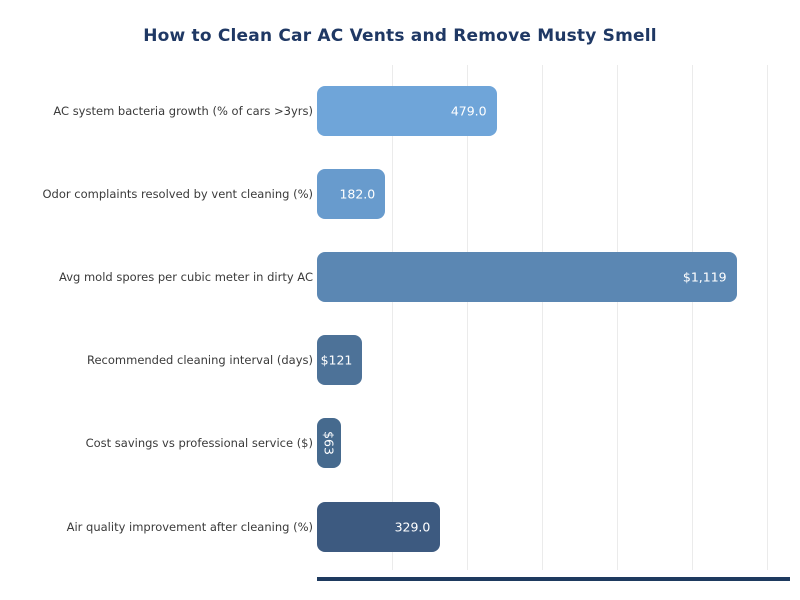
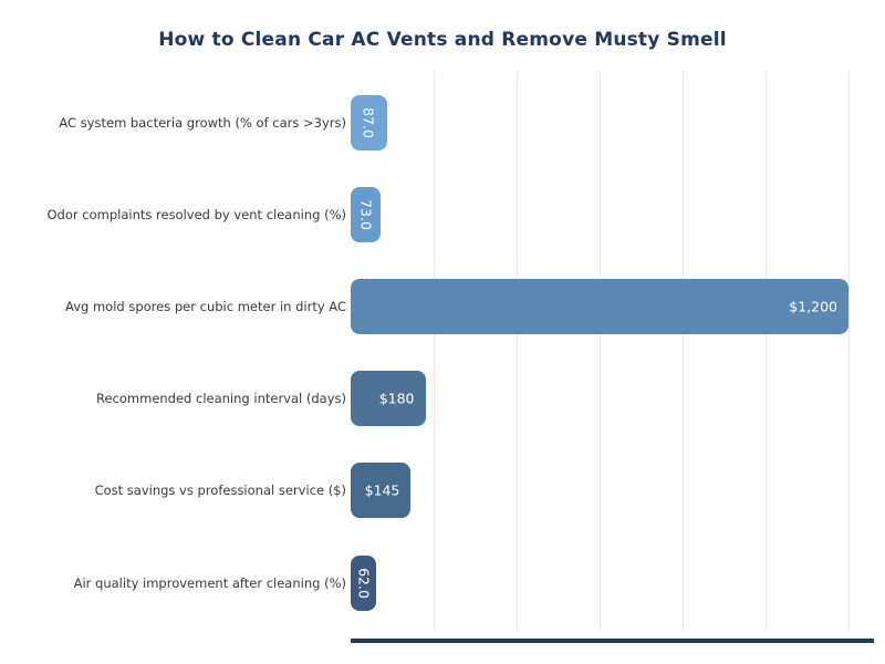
AC system bacteria growth (% of cars >3yrs): 479.0 -> 87.0
Odor complaints resolved by vent cleaning (%): 182.0 -> 73.0
Avg mold spores per cubic meter in dirty AC: $1,119 -> $1,200
Recommended cleaning interval (days): $121 -> $180
Cost savings vs professional service ($): $63 -> $145
Air quality improvement after cleaning (%): 329.0 -> 62.0
